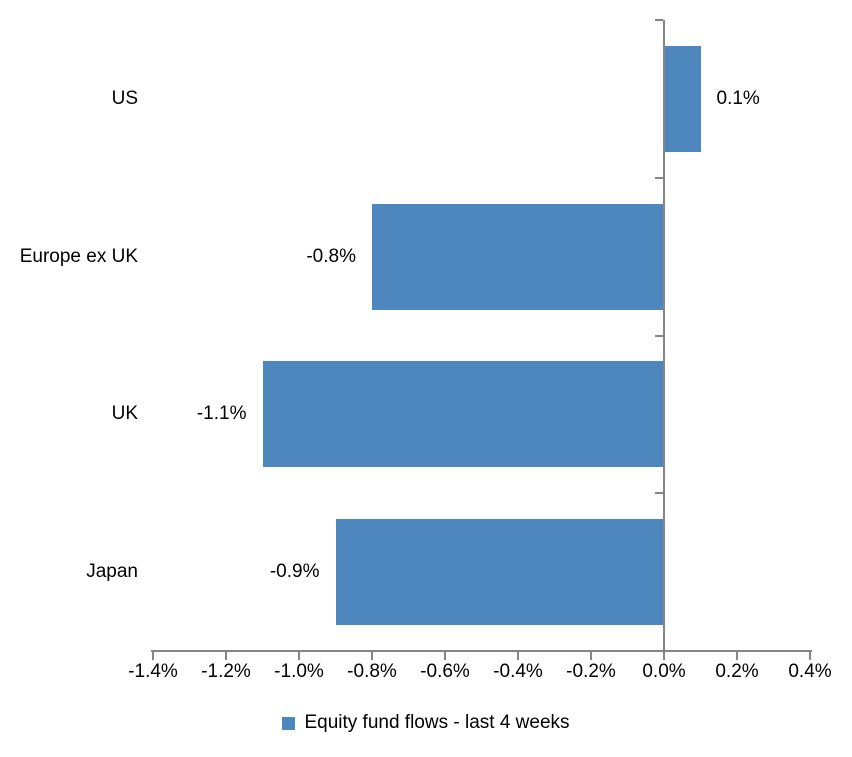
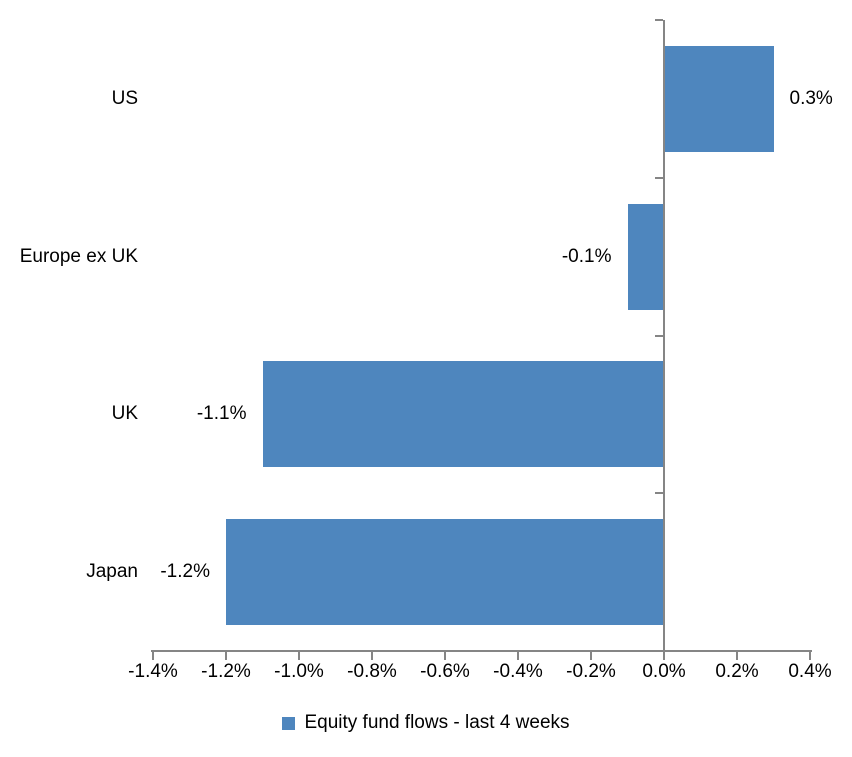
US: 0.1% -> 0.3%
Europe ex UK: -0.8% -> -0.1%
Japan: -0.9% -> -1.2%
